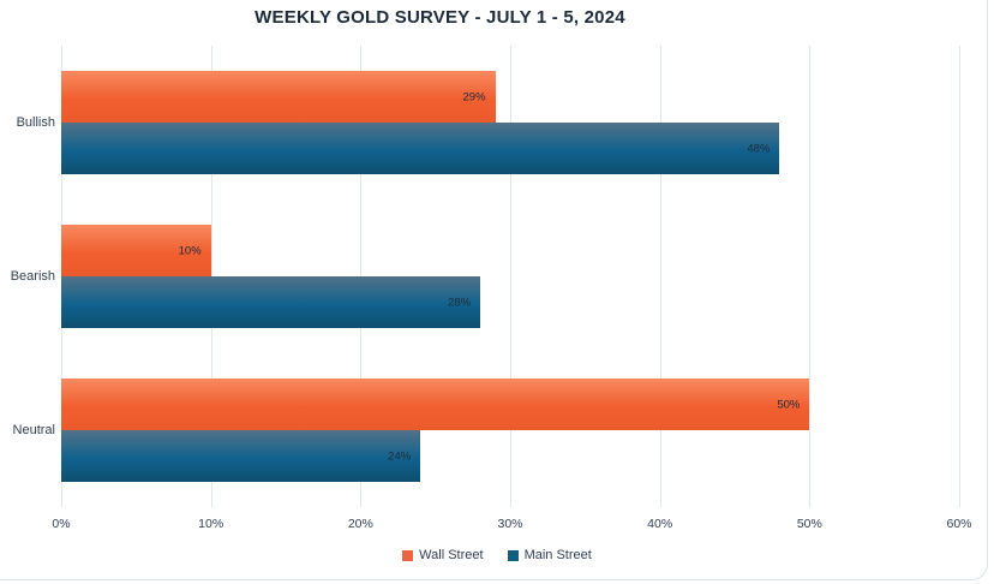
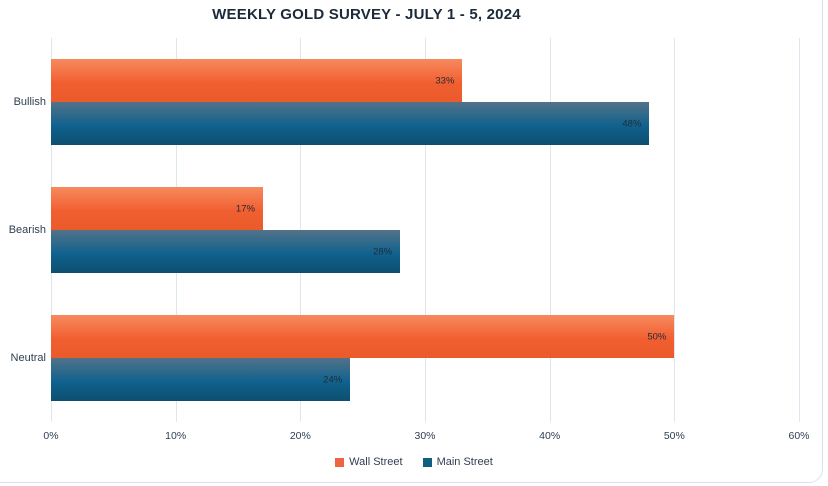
Wall Street/Bullish: 29% -> 33%
Wall Street/Bearish: 10% -> 17%
